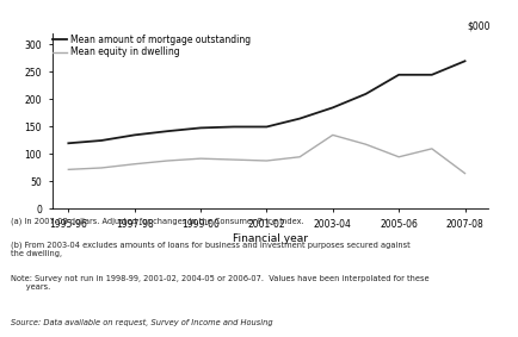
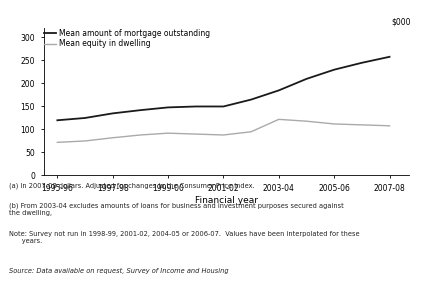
Mean equity in dwelling/2003-04: 135 -> 122
Mean amount of mortgage outstanding/2005-06: 245 -> 230
Mean equity in dwelling/2005-06: 95 -> 112
Mean amount of mortgage outstanding/2007-08: 270 -> 258
Mean equity in dwelling/2007-08: 65 -> 108
